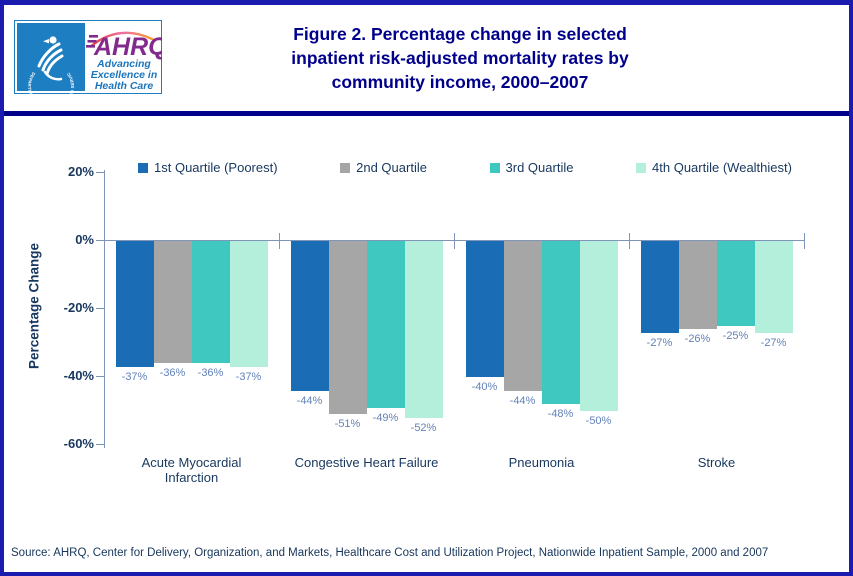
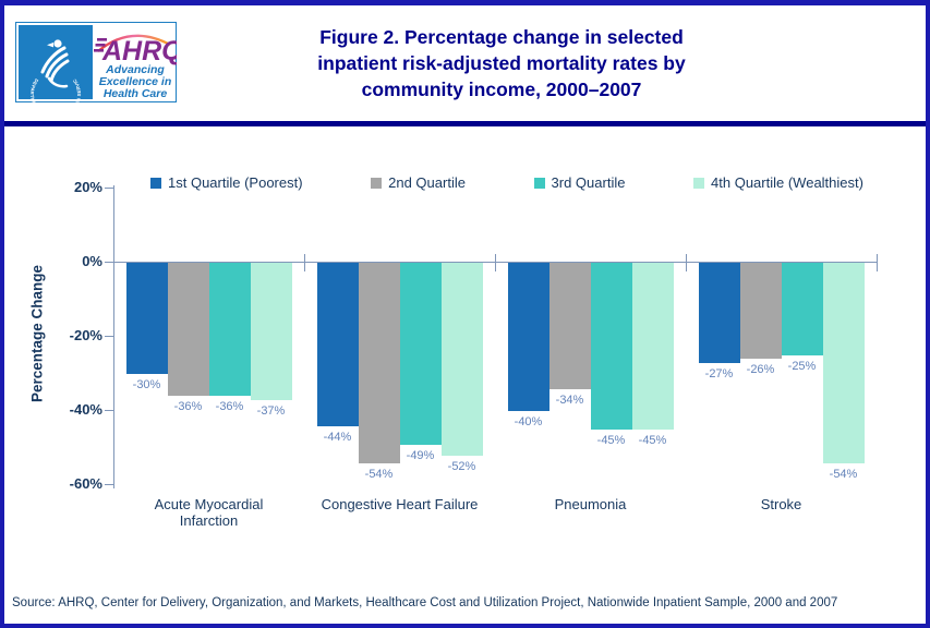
1st Quartile (Poorest)/Acute Myocardial Infarction: -37% -> -30%
2nd Quartile/Congestive Heart Failure: -51% -> -54%
2nd Quartile/Pneumonia: -44% -> -34%
3rd Quartile/Pneumonia: -48% -> -45%
4th Quartile (Wealthiest)/Pneumonia: -50% -> -45%
4th Quartile (Wealthiest)/Stroke: -27% -> -54%
